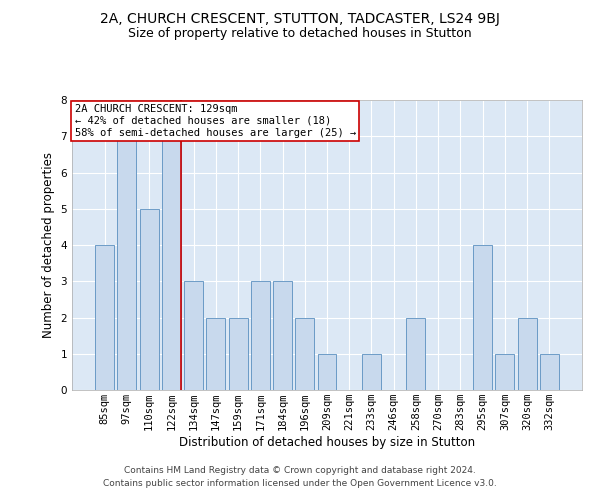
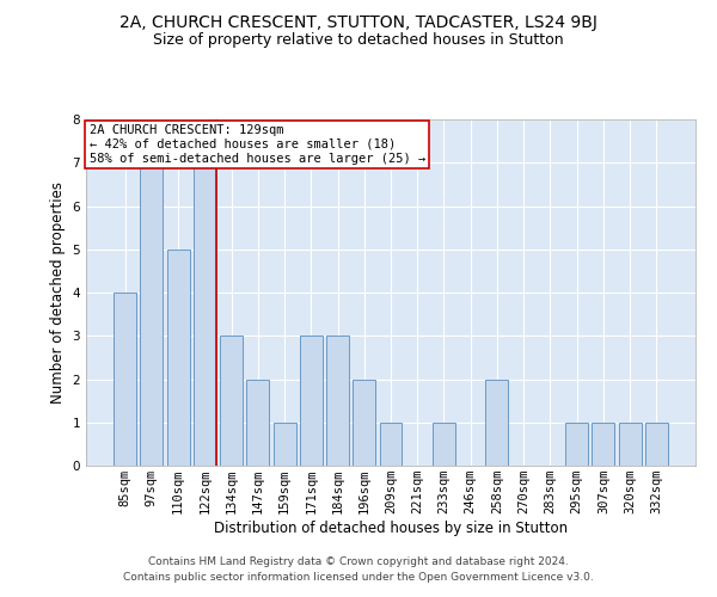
159sqm: 2 -> 1
295sqm: 4 -> 1
320sqm: 2 -> 1
